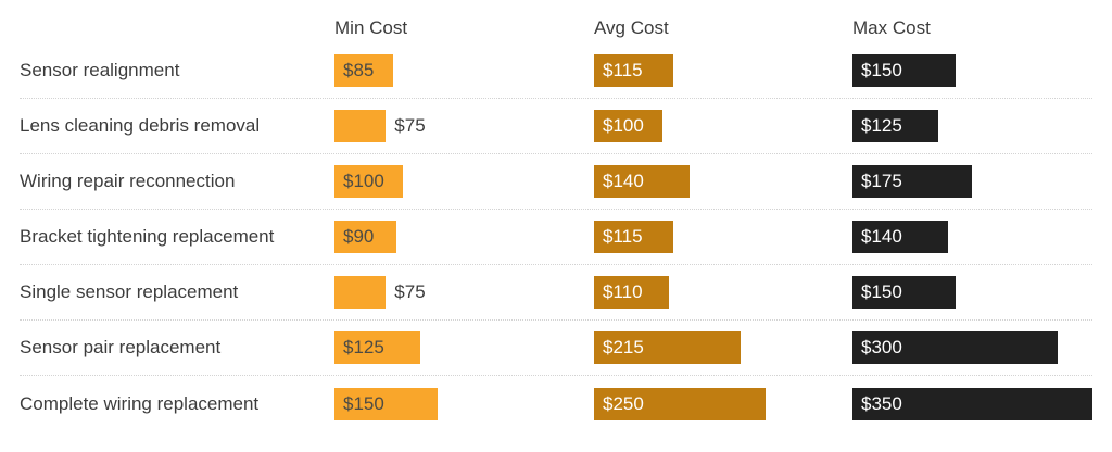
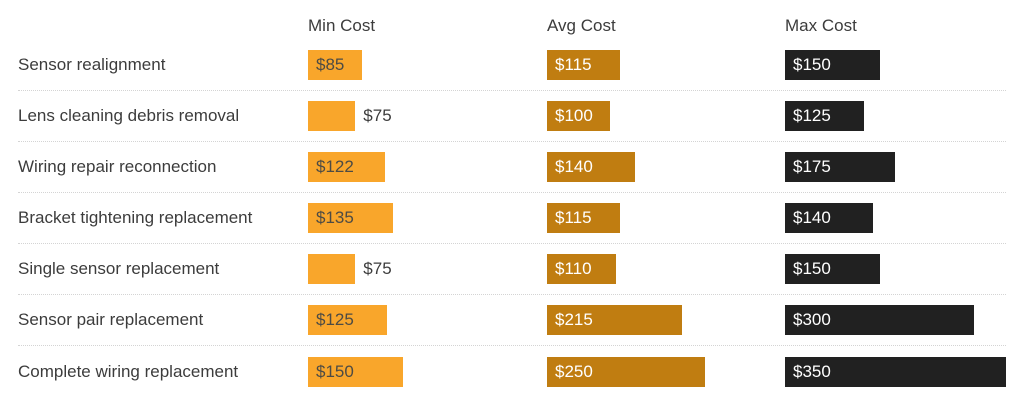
Min Cost/Wiring repair reconnection: $100 -> $122
Min Cost/Bracket tightening replacement: $90 -> $135
